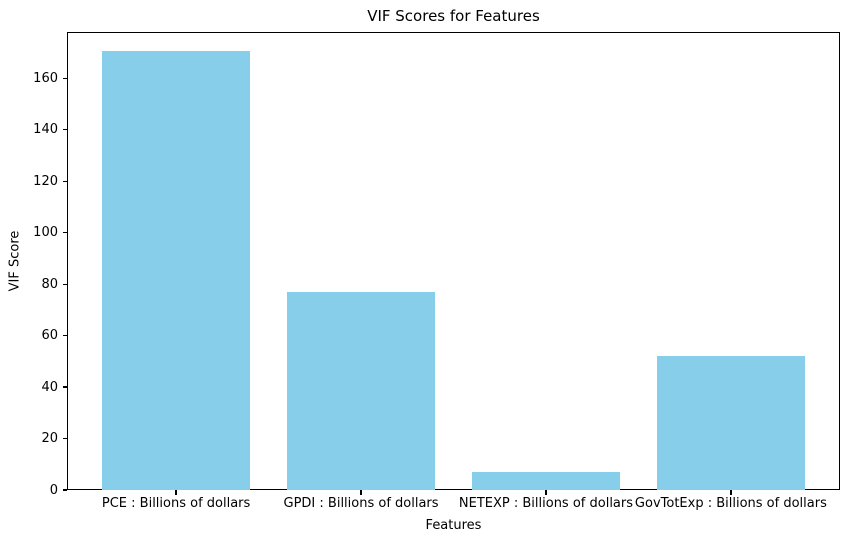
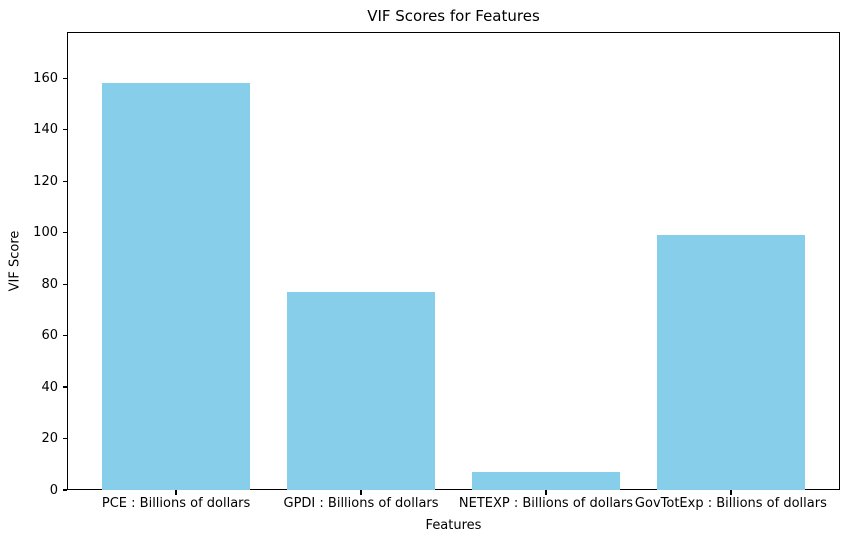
PCE : Billions of dollars: 170 -> 158
GovTotExp : Billions of dollars: 52 -> 99
